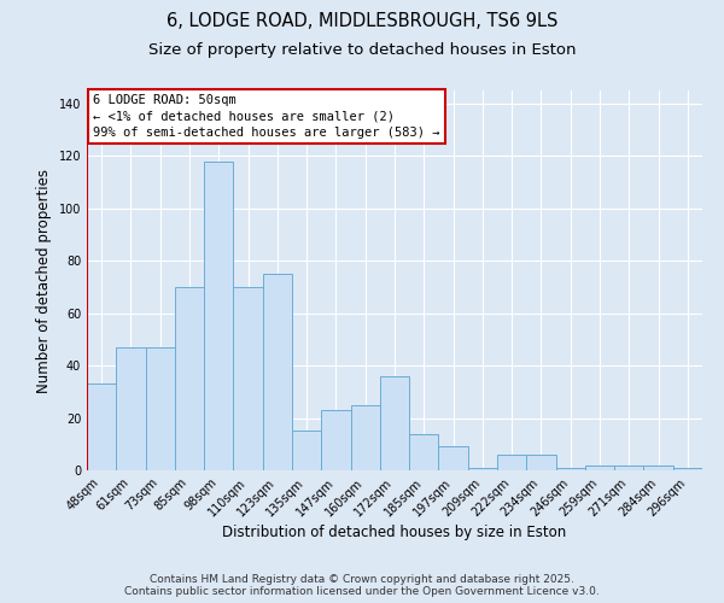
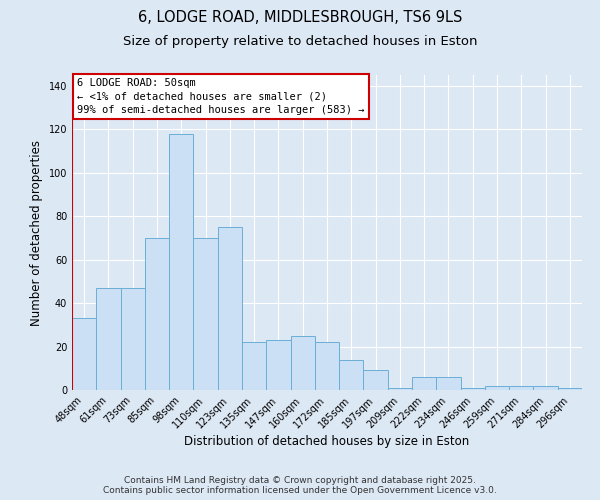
135sqm: 15 -> 22
172sqm: 36 -> 22
